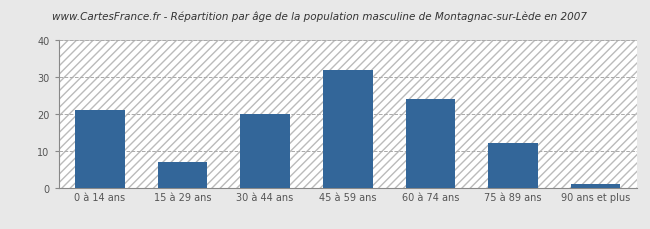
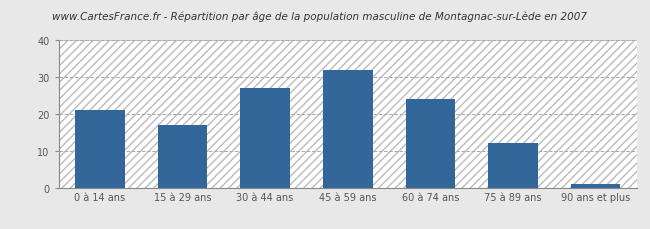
15 à 29 ans: 7 -> 17
30 à 44 ans: 20 -> 27
